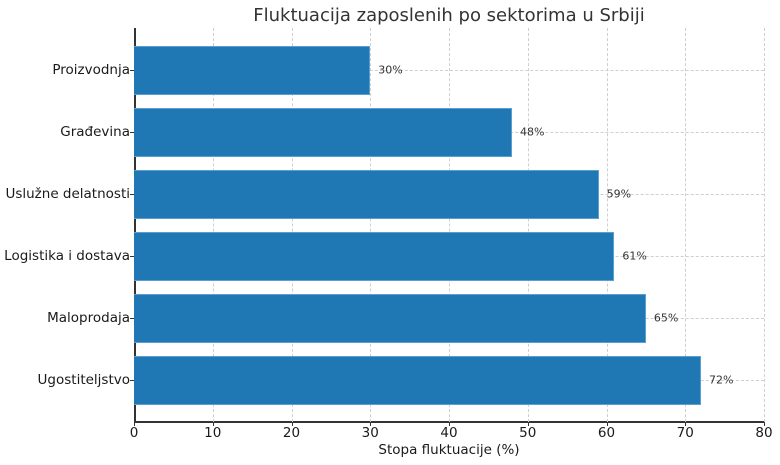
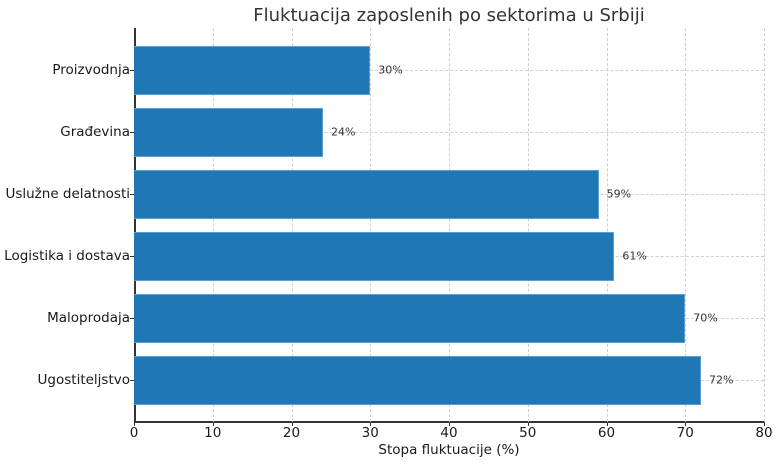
Građevina: 48% -> 24%
Maloprodaja: 65% -> 70%
